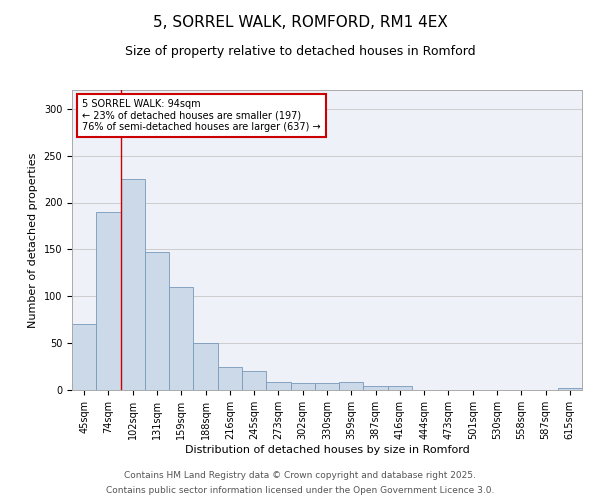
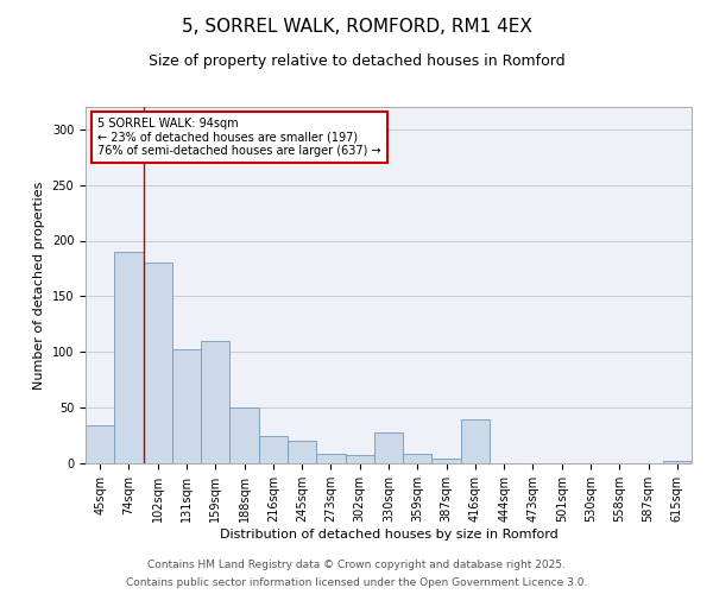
45sqm: 70 -> 34
102sqm: 225 -> 180
131sqm: 147 -> 102
330sqm: 8 -> 28
416sqm: 4 -> 40
